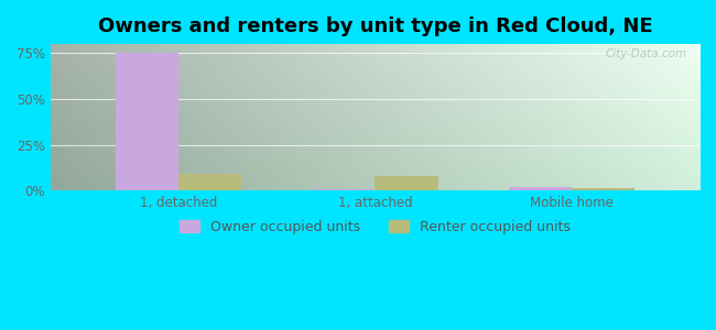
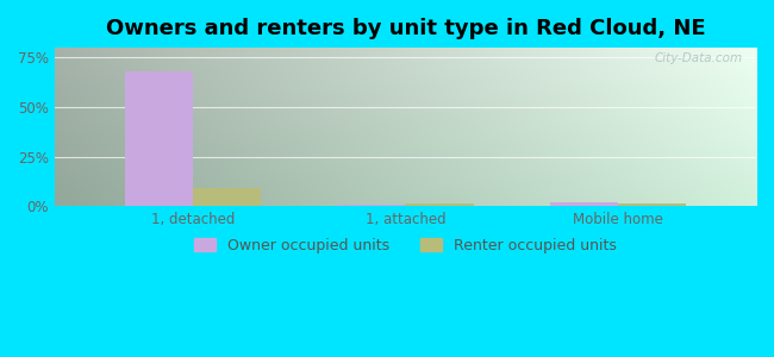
Owner occupied units/1, detached: 75% -> 68%
Renter occupied units/1, attached: 8% -> 2%
